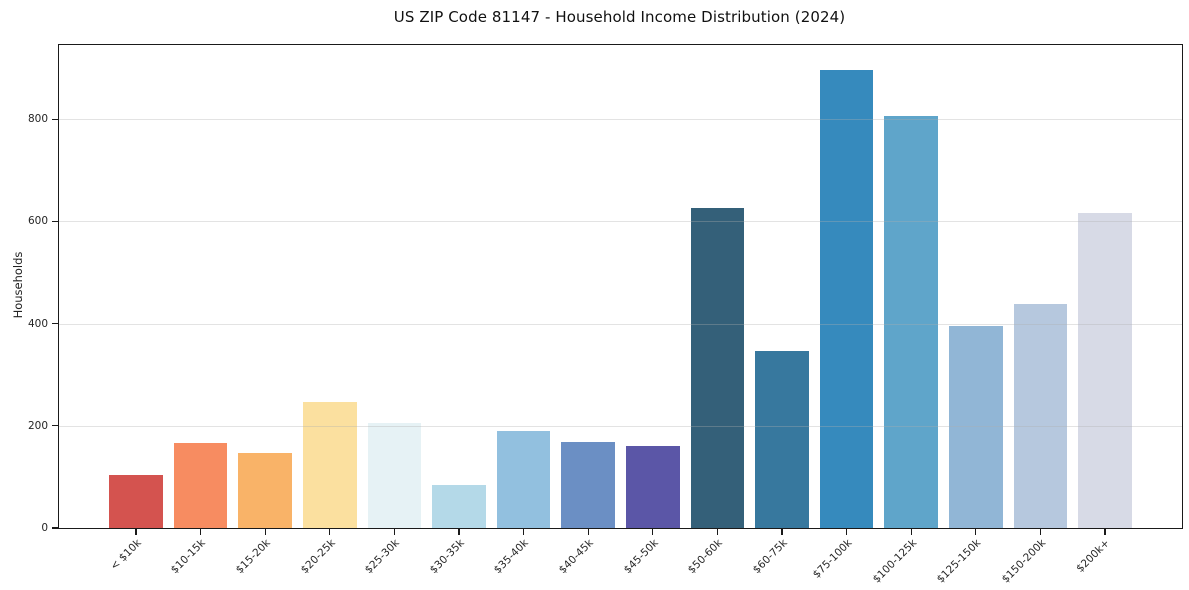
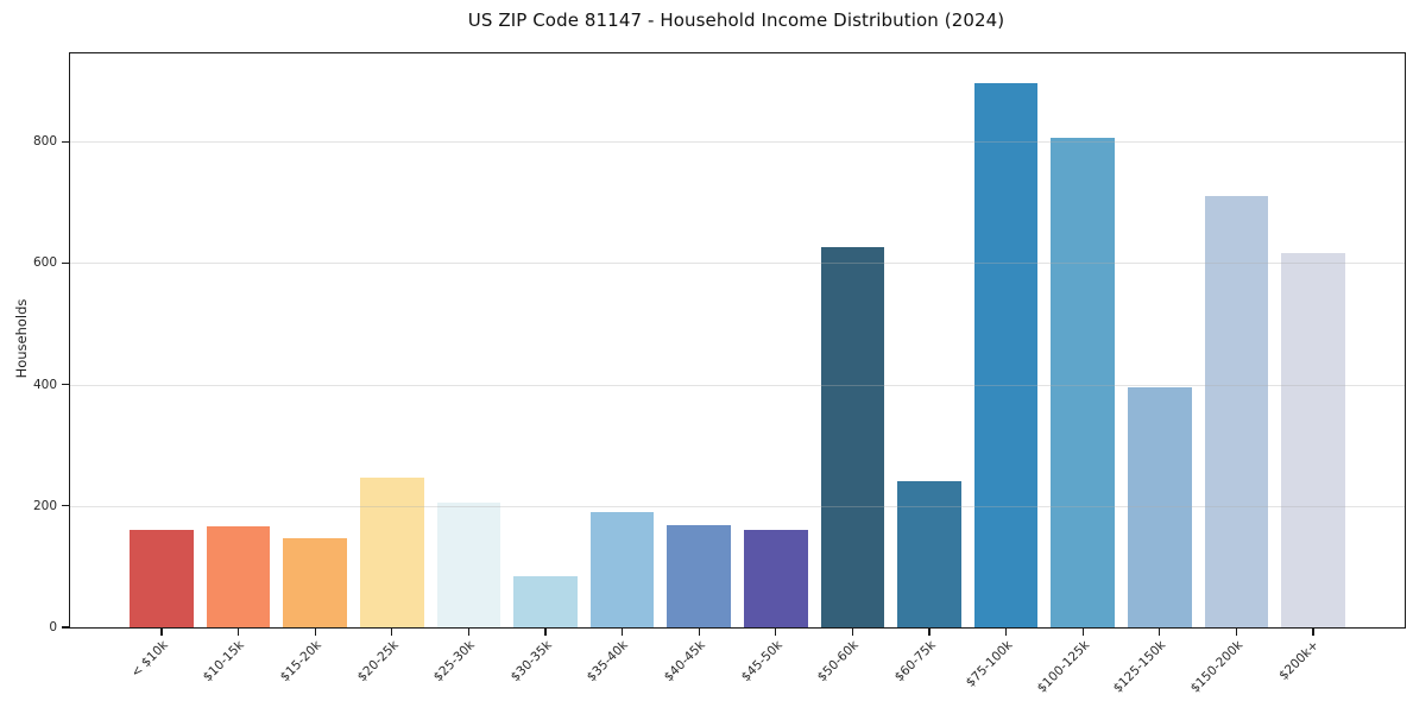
< $10k: 100 -> 160
$60-75k: 350 -> 240
$150-200k: 440 -> 710
